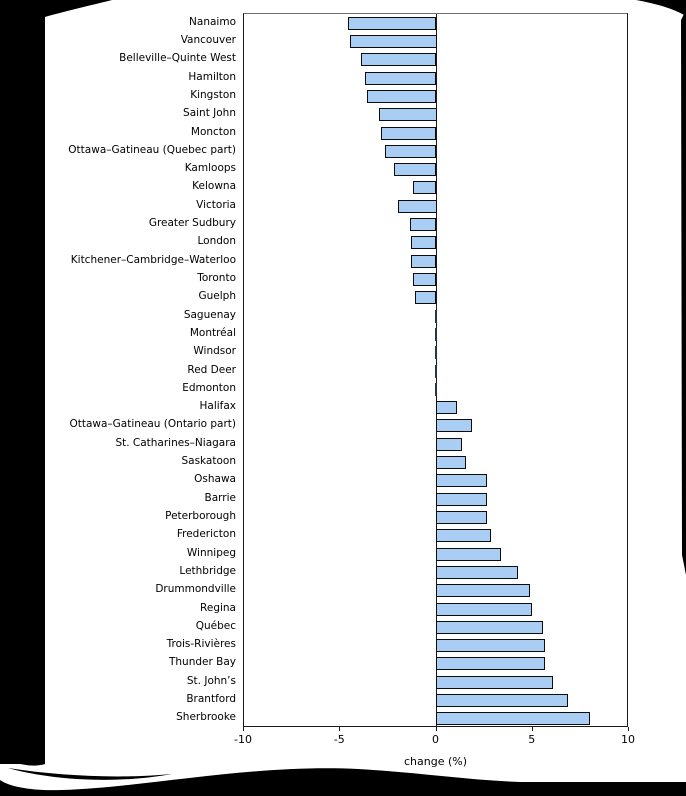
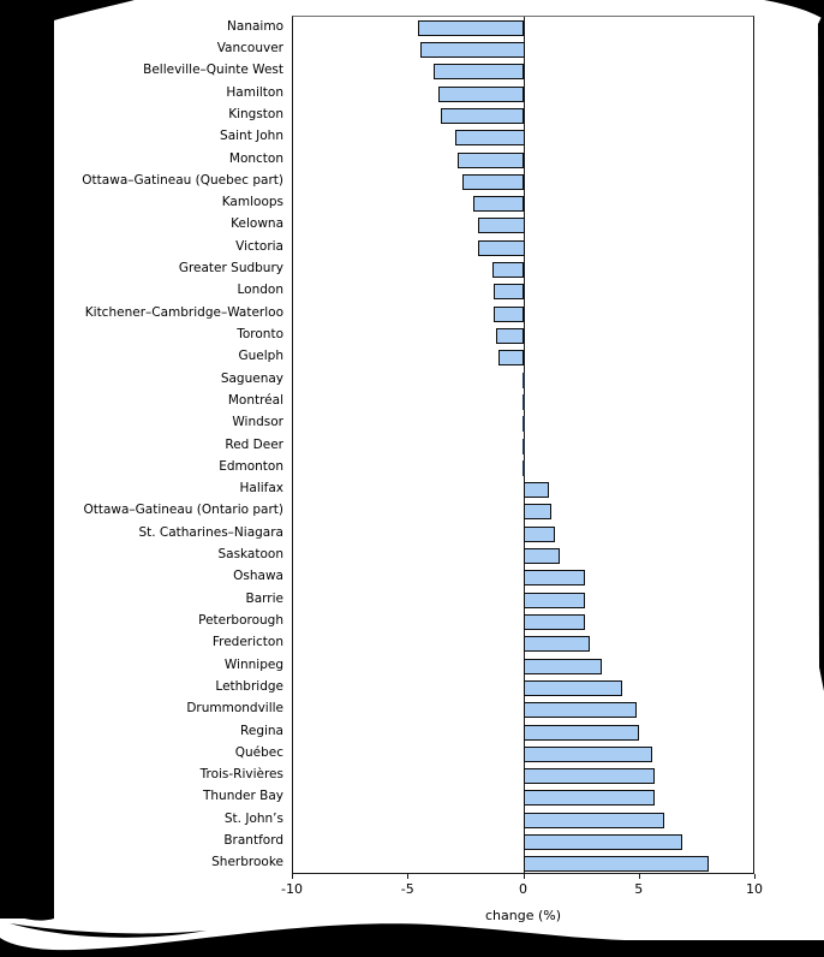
Kelowna: -1.2 -> -2.0
Ottawa–Gatineau (Ontario part): 1.9 -> 1.2
